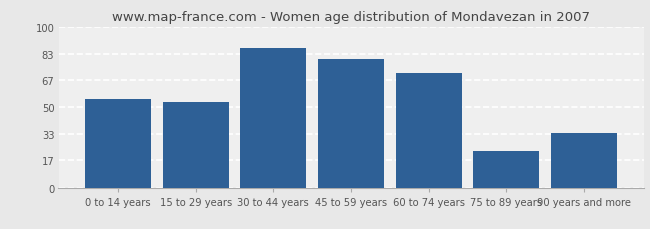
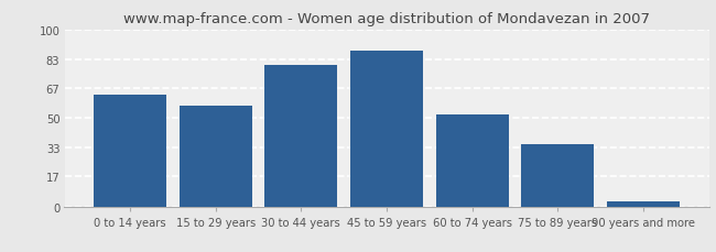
0 to 14 years: 55 -> 63
15 to 29 years: 53 -> 57
30 to 44 years: 87 -> 80
45 to 59 years: 80 -> 88
60 to 74 years: 71 -> 52
75 to 89 years: 23 -> 35
90 years and more: 34 -> 3
